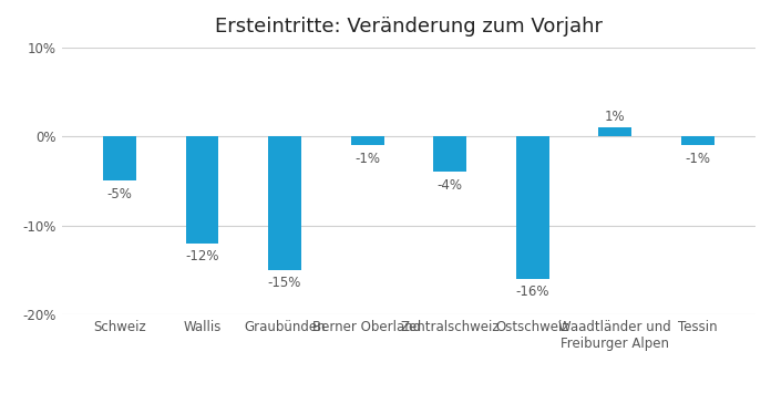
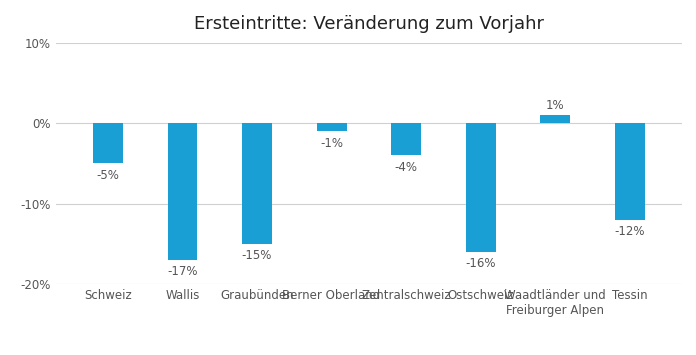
Wallis: -12% -> -17%
Tessin: -1% -> -12%
